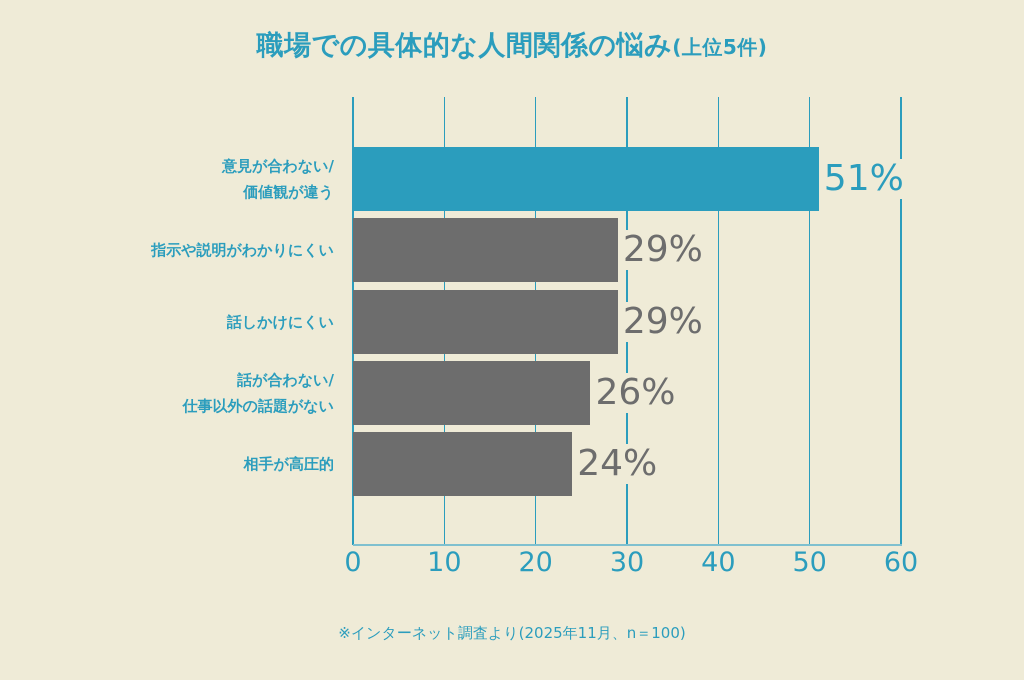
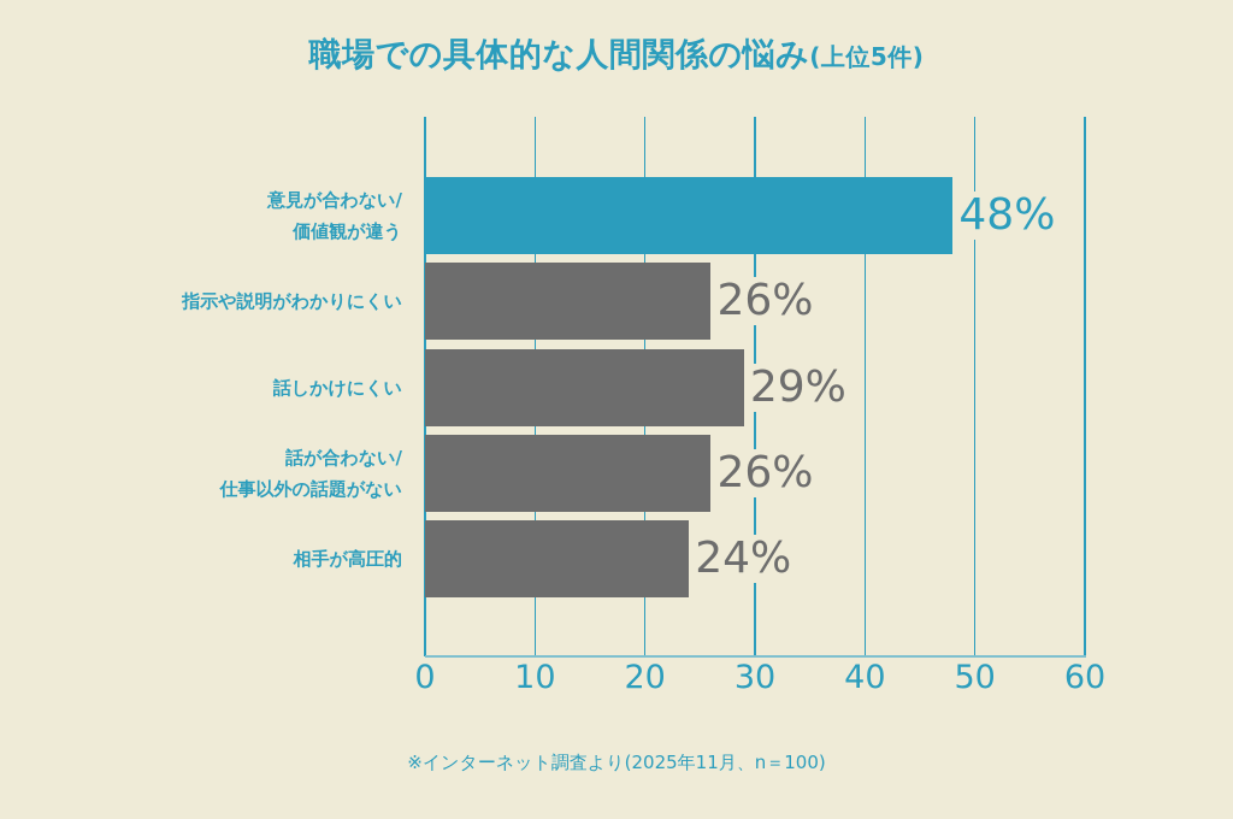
意見が合わない/ 価値観が違う: 51% -> 48%
指示や説明がわかりにくい: 29% -> 26%
